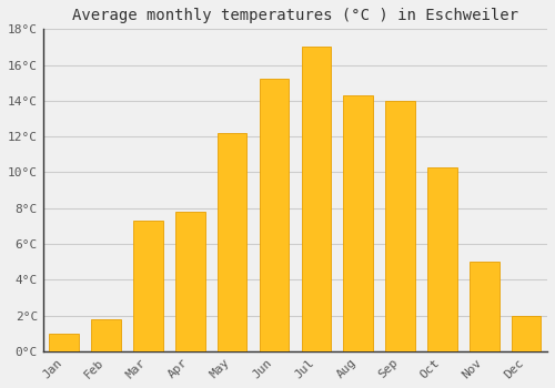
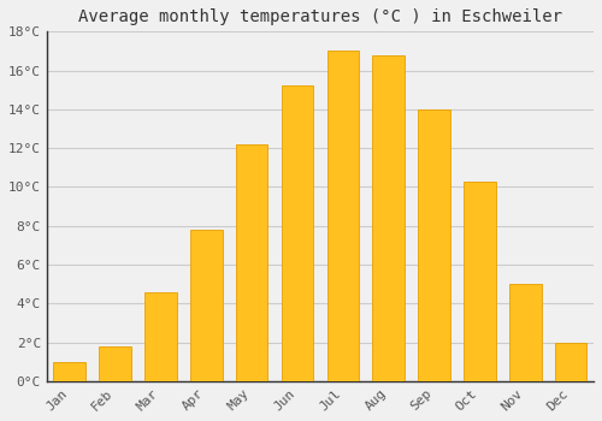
Mar: 7.3°C -> 4.6°C
Aug: 14.3°C -> 16.8°C
